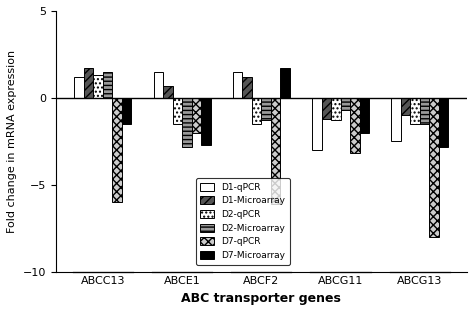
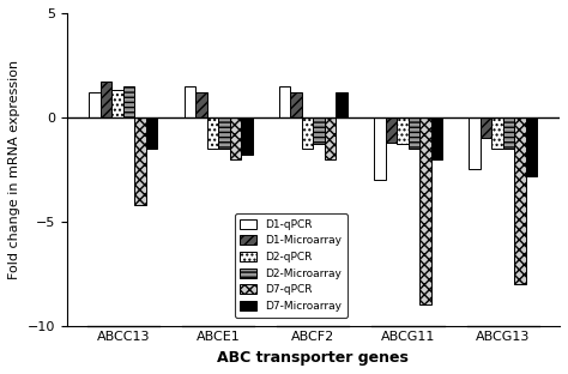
D7-qPCR/ABCC13: -6.0 -> -4.2
D1-Microarray/ABCE1: 0.7 -> 1.2
D2-Microarray/ABCE1: -2.8 -> -1.5
D7-Microarray/ABCE1: -2.7 -> -1.8
D7-qPCR/ABCF2: -6.1 -> -2.0
D7-Microarray/ABCF2: 1.7 -> 1.2
D2-Microarray/ABCG11: -0.7 -> -1.5
D7-qPCR/ABCG11: -3.2 -> -9.0
